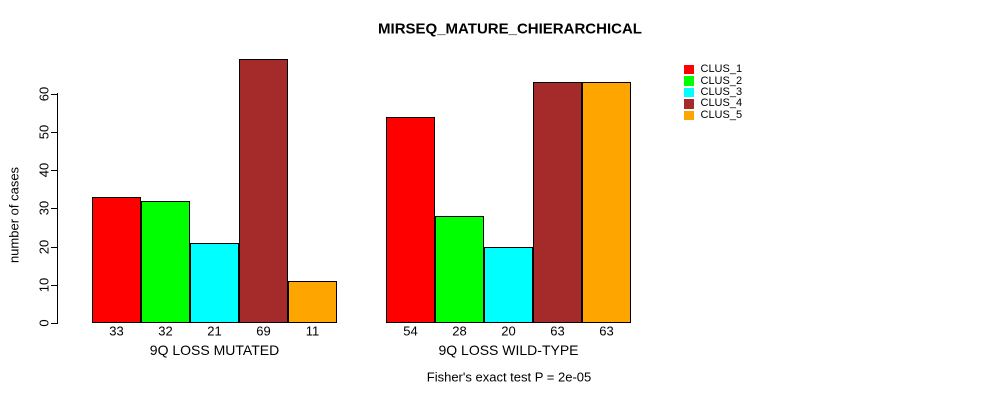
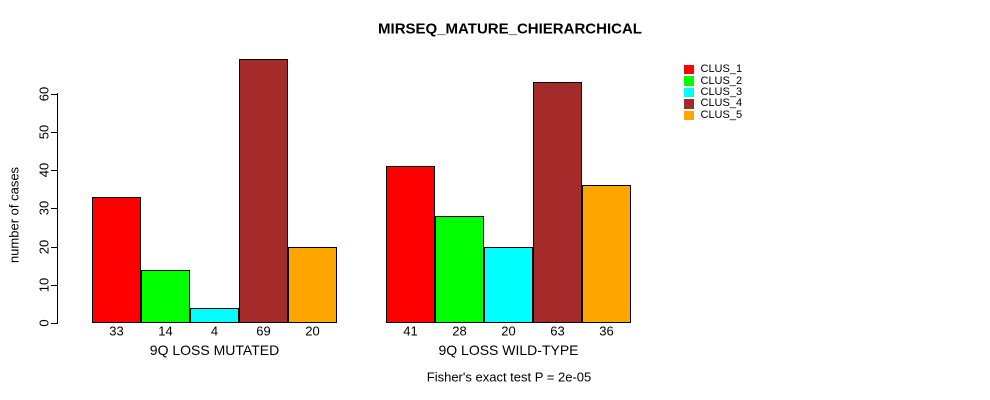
CLUS_2/9Q LOSS MUTATED: 32 -> 14
CLUS_3/9Q LOSS MUTATED: 21 -> 4
CLUS_5/9Q LOSS MUTATED: 11 -> 20
CLUS_1/9Q LOSS WILD-TYPE: 54 -> 41
CLUS_5/9Q LOSS WILD-TYPE: 63 -> 36
